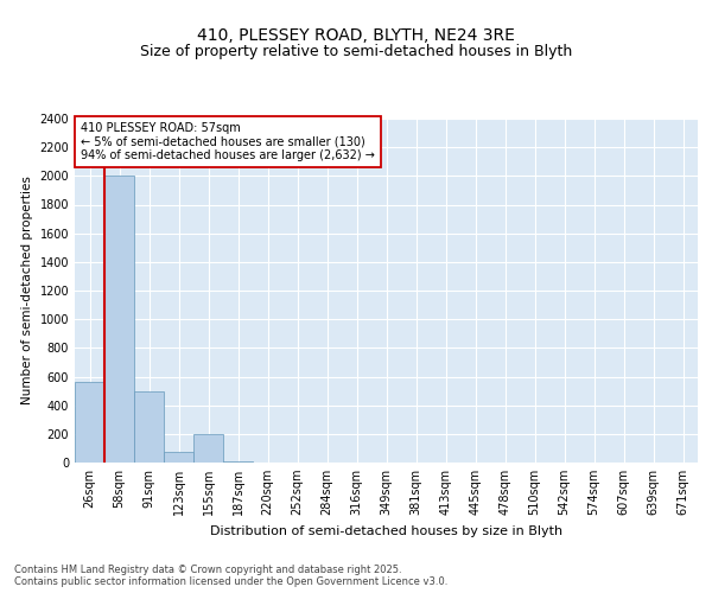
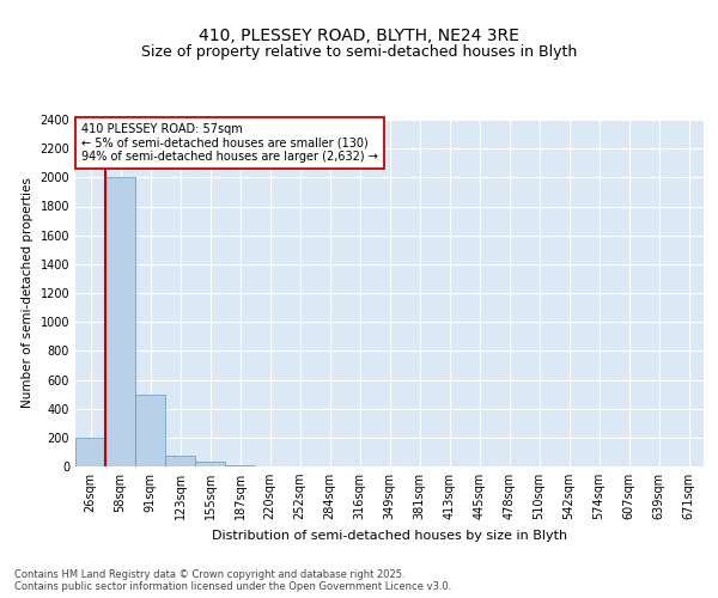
26sqm: 560 -> 200
155sqm: 200 -> 30
